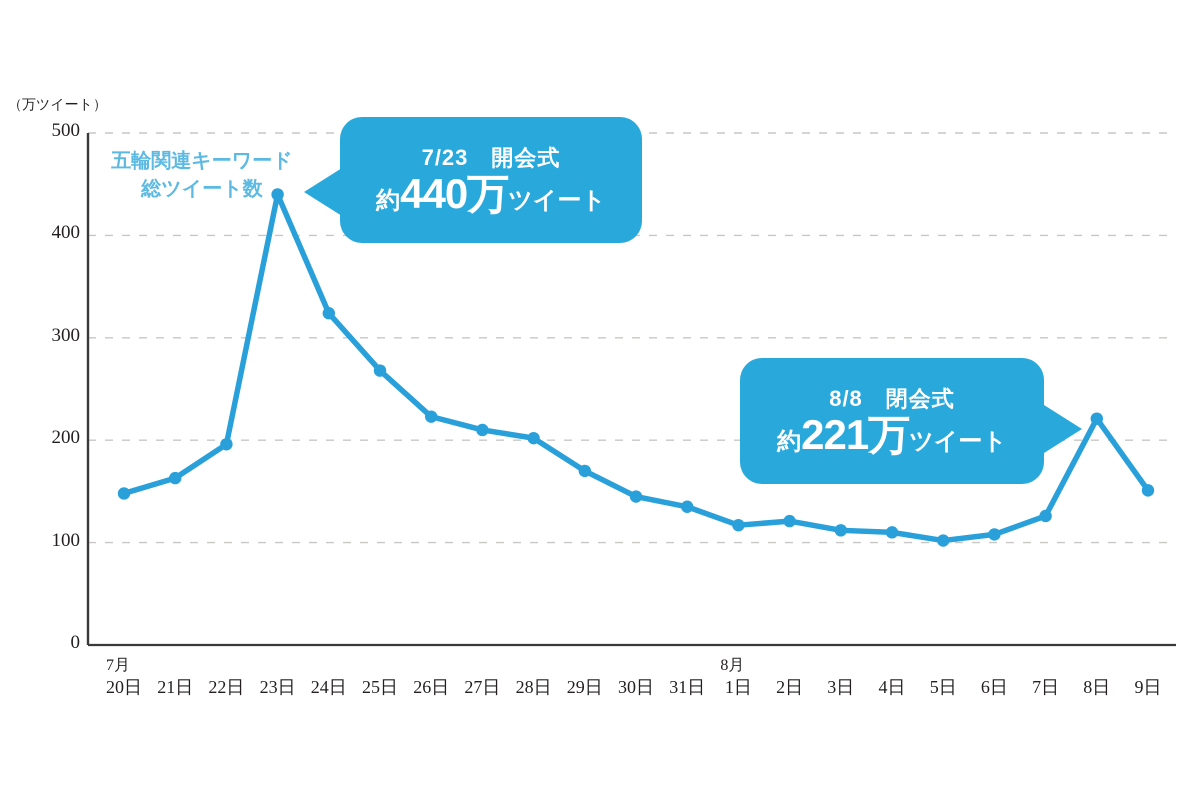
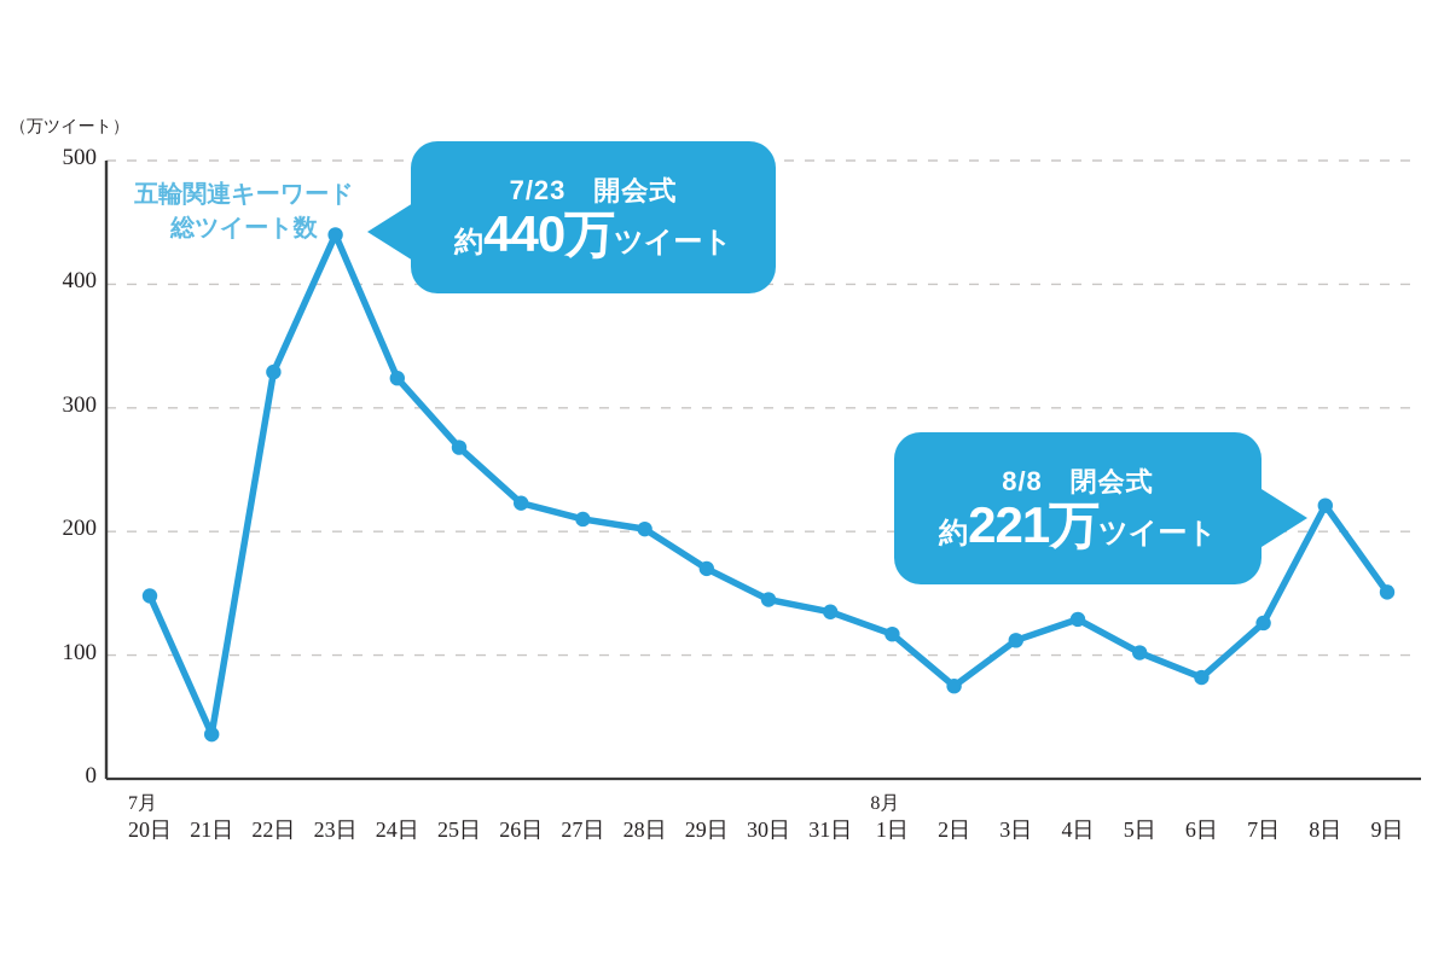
21日: 163 -> 36
22日: 196 -> 329
2日: 121 -> 75
4日: 110 -> 129
6日: 108 -> 82
